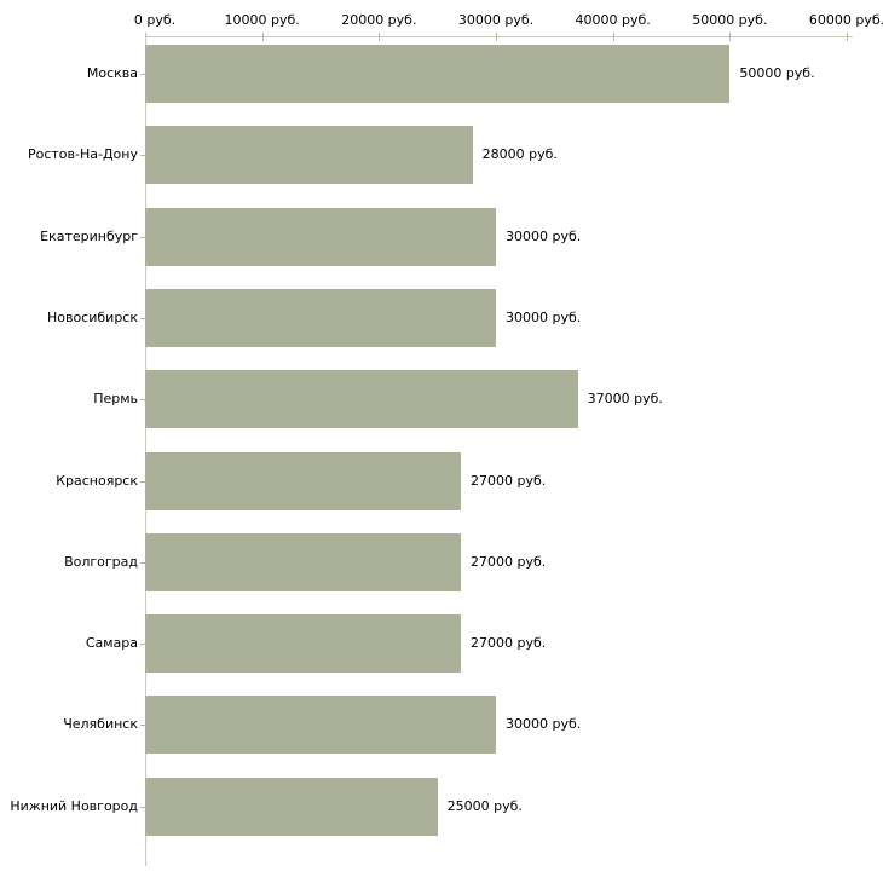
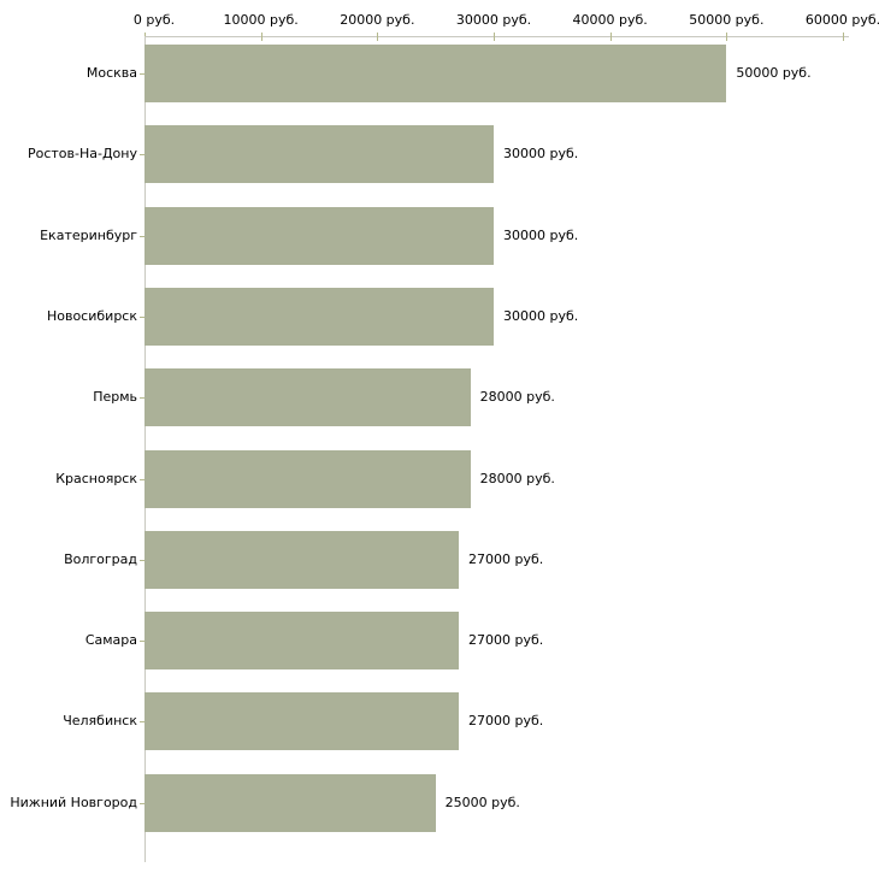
Ростов-На-Дону: 28000 -> 30000
Пермь: 37000 -> 28000
Красноярск: 27000 -> 28000
Челябинск: 30000 -> 27000
